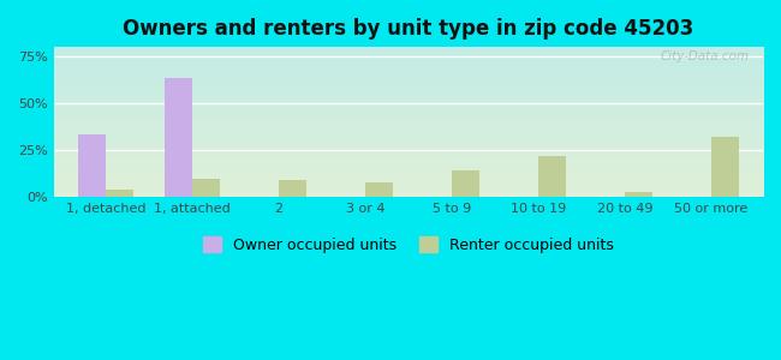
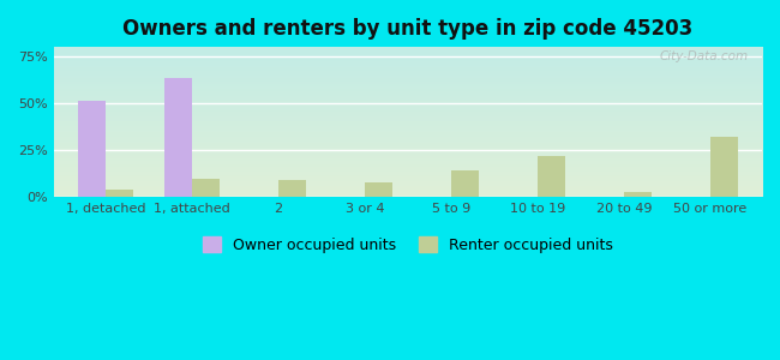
Owner occupied units/1, detached: 33% -> 51%
